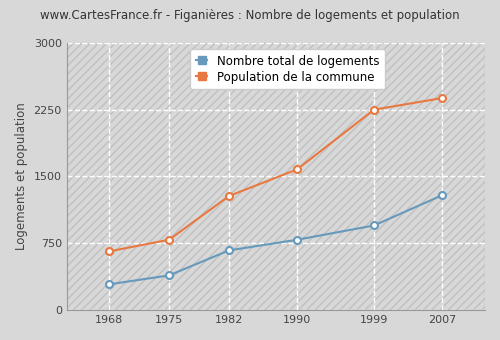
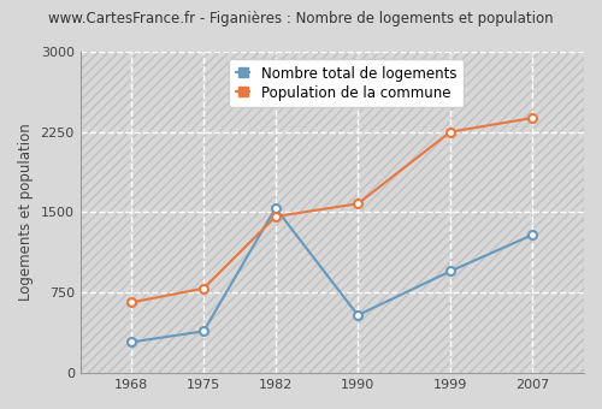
Nombre total de logements/1982: 670 -> 1540
Population de la commune/1982: 1280 -> 1460
Nombre total de logements/1990: 790 -> 540
